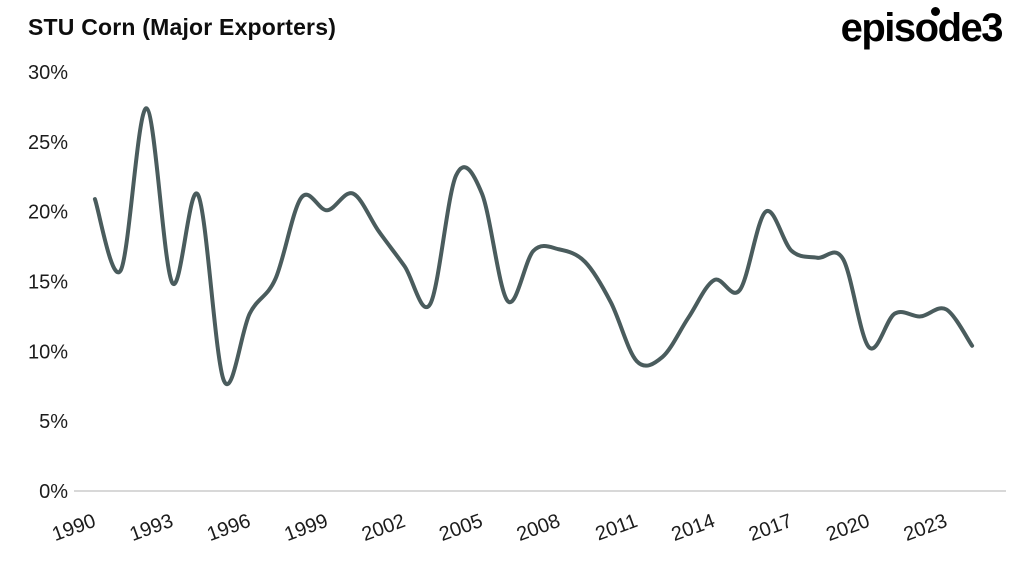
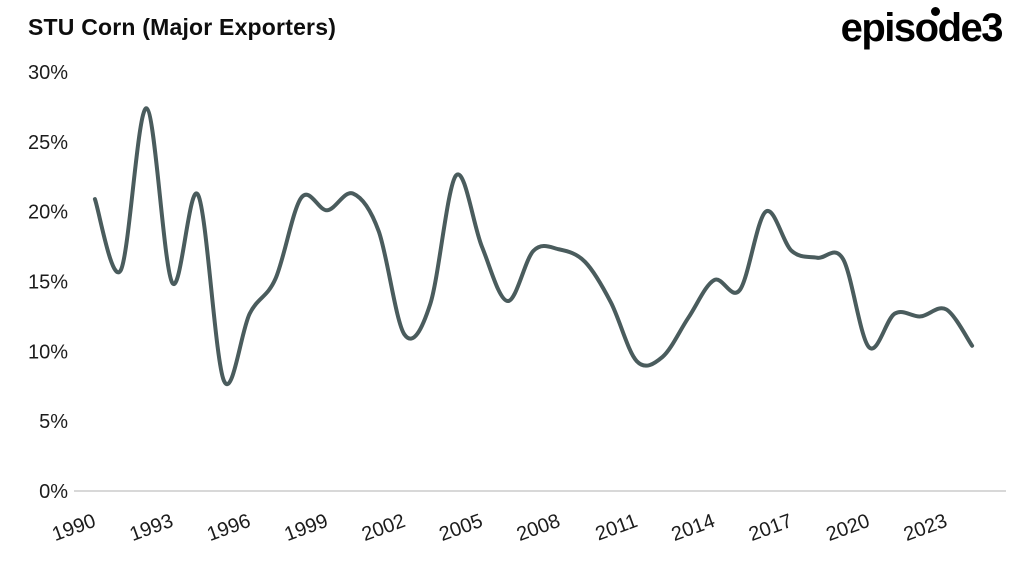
2002: 16.1% -> 11.2%
2005: 21.3% -> 17.5%
